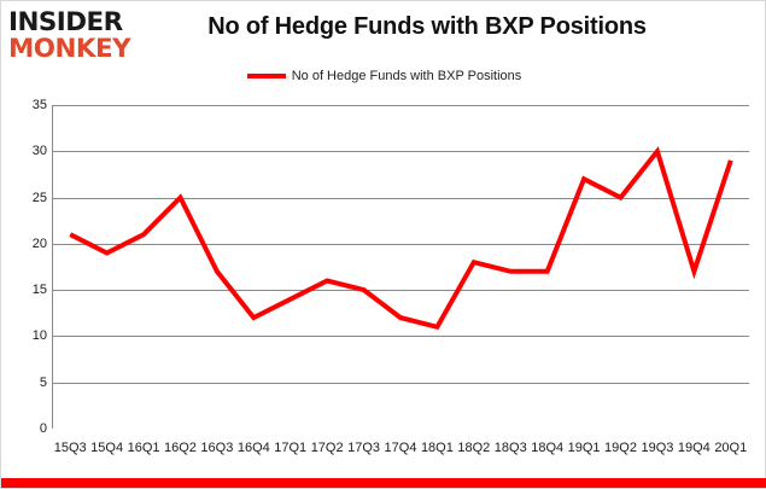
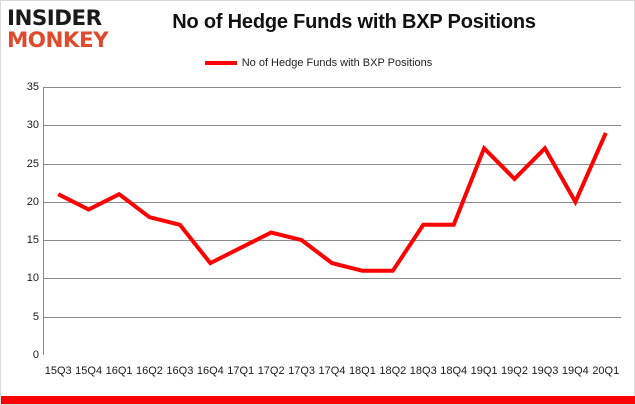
16Q2: 25 -> 18
18Q2: 18 -> 11
19Q2: 25 -> 23
19Q3: 30 -> 27
19Q4: 17 -> 20
